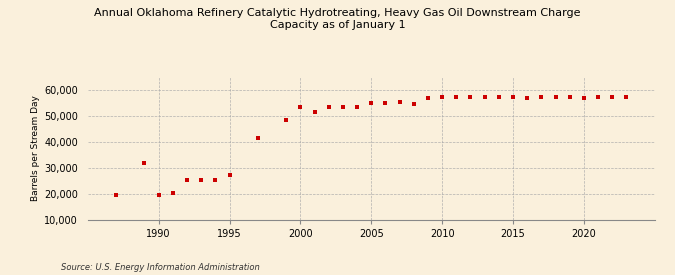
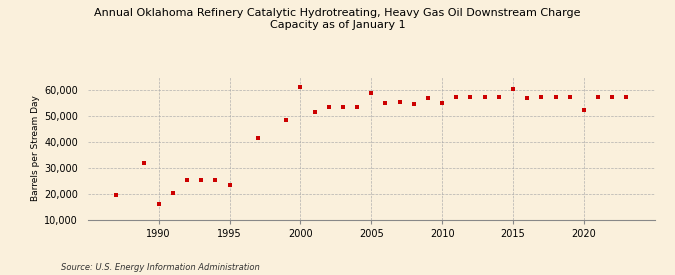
1990: 19,700 -> 16,000
1995: 27,500 -> 23,500
2000: 53,500 -> 61,000
2005: 55,000 -> 59,000
2010: 57,500 -> 55,000
2015: 57,500 -> 60,500
2020: 57,000 -> 52,500
